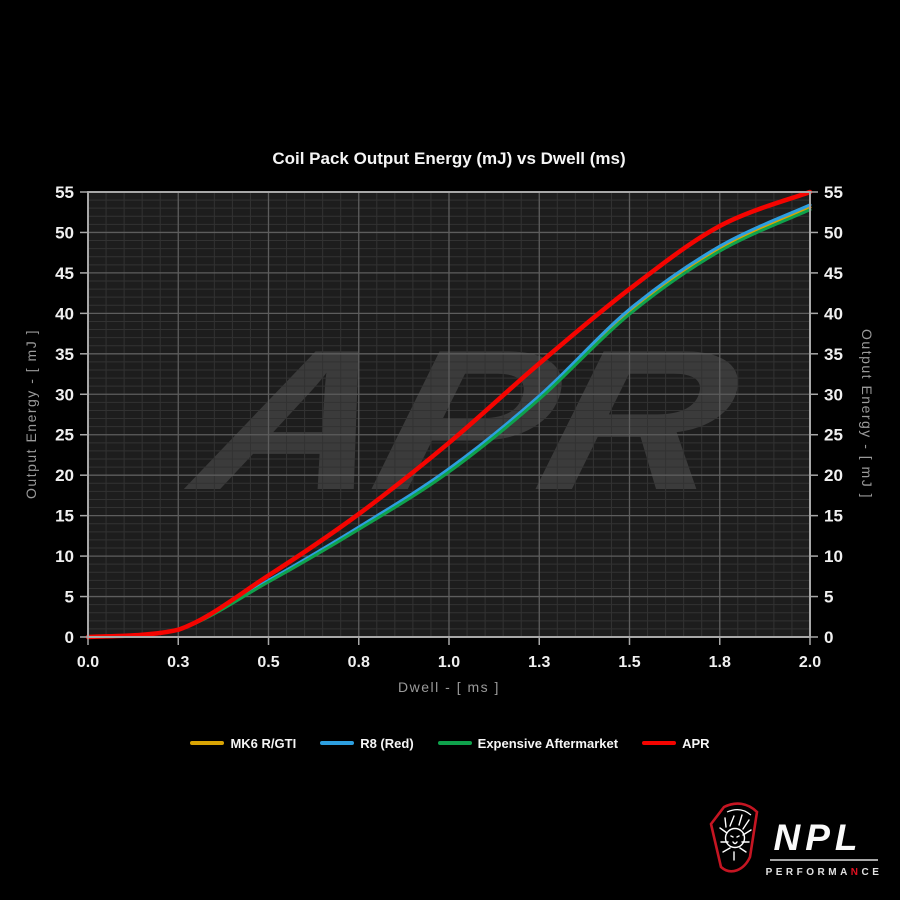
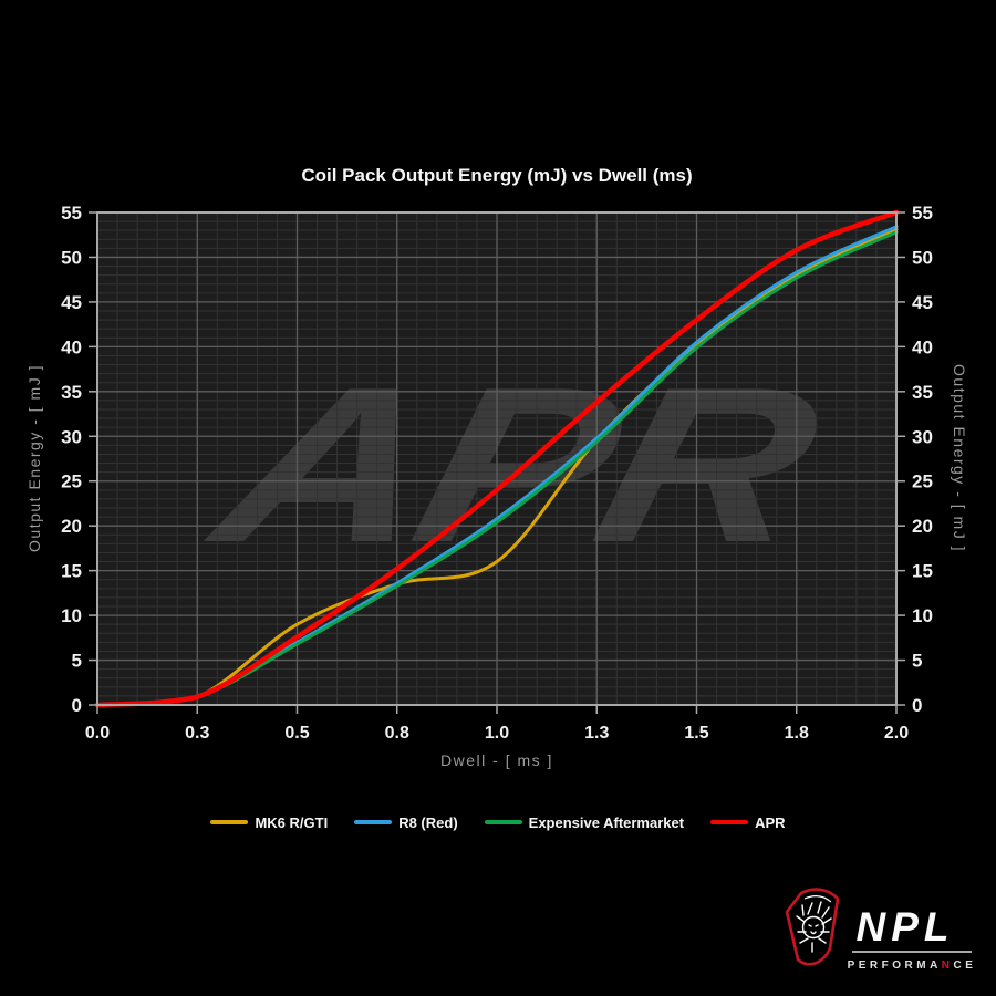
MK6 R/GTI/0.5: 7 -> 9
MK6 R/GTI/1.0: 21 -> 16
